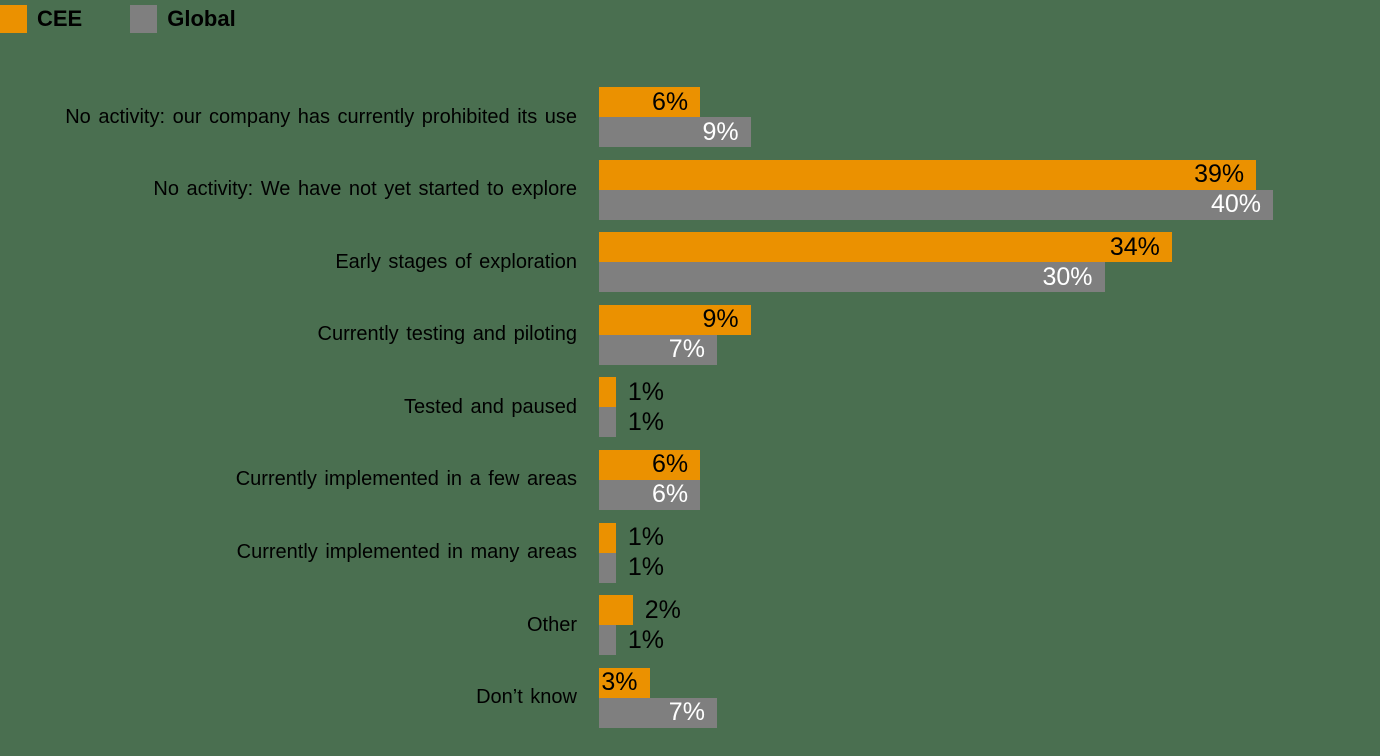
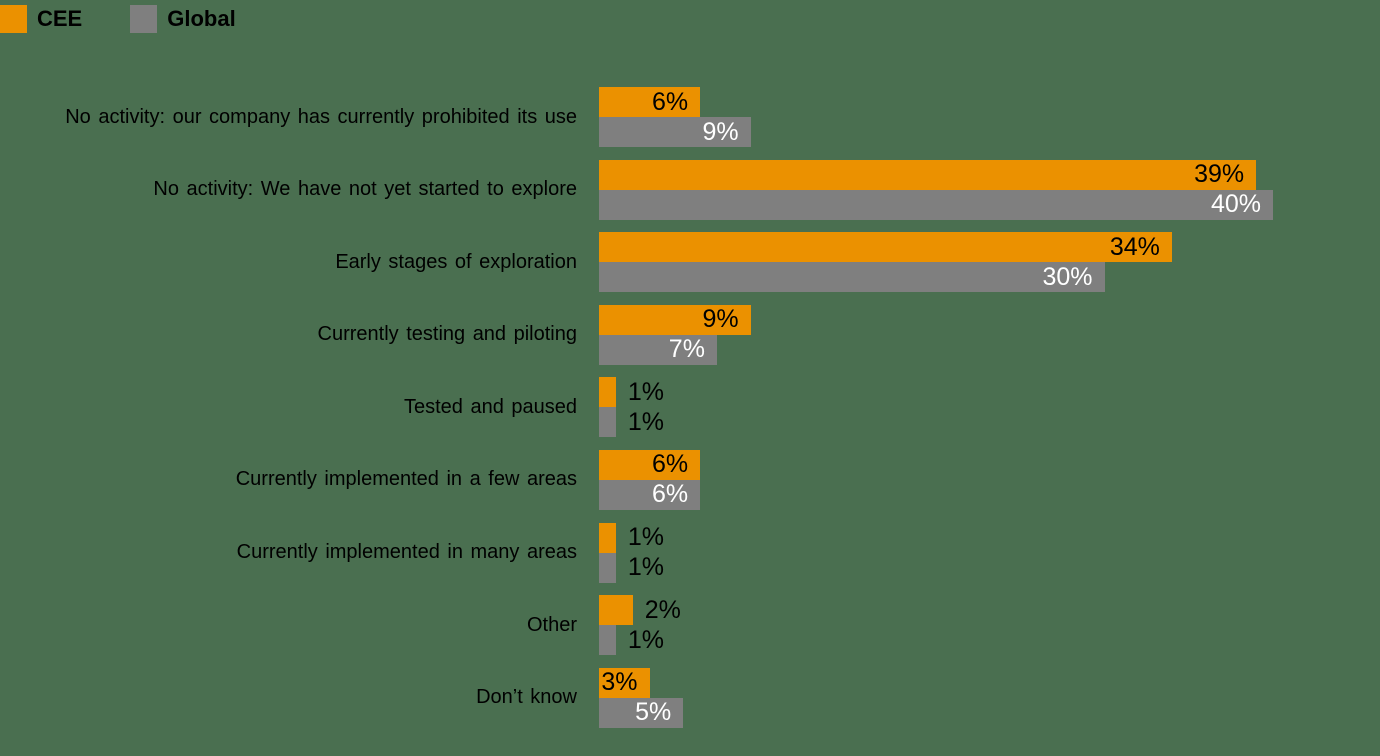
Global/Don’t know: 7% -> 5%
